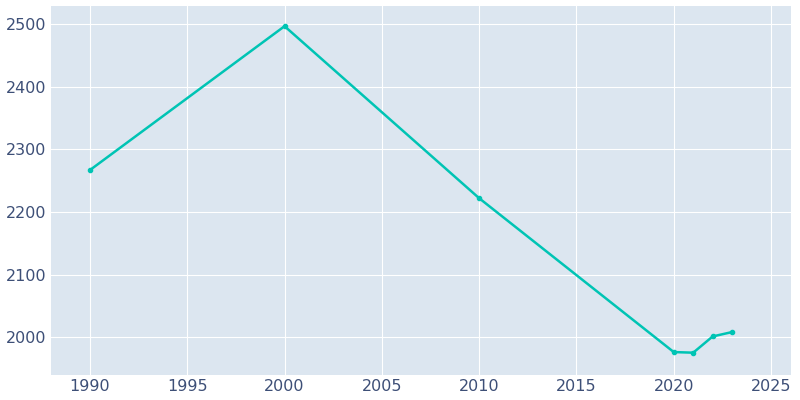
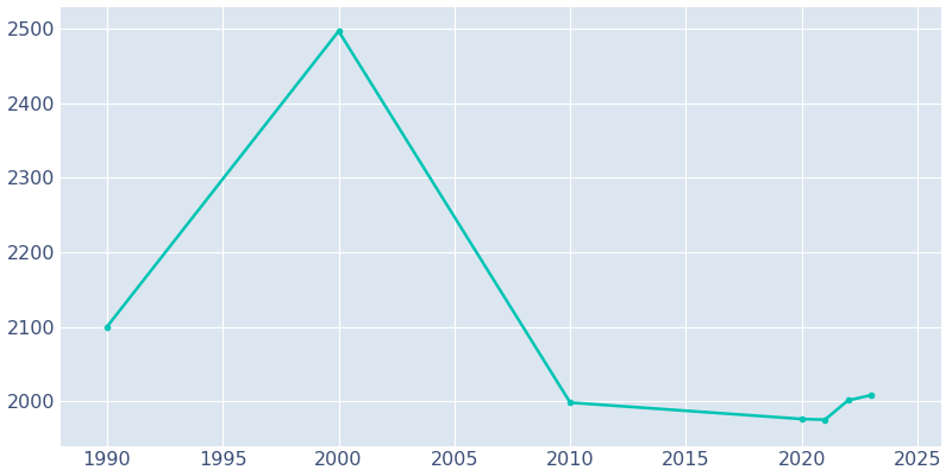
1990: 2267 -> 2100
2010: 2222 -> 1998
